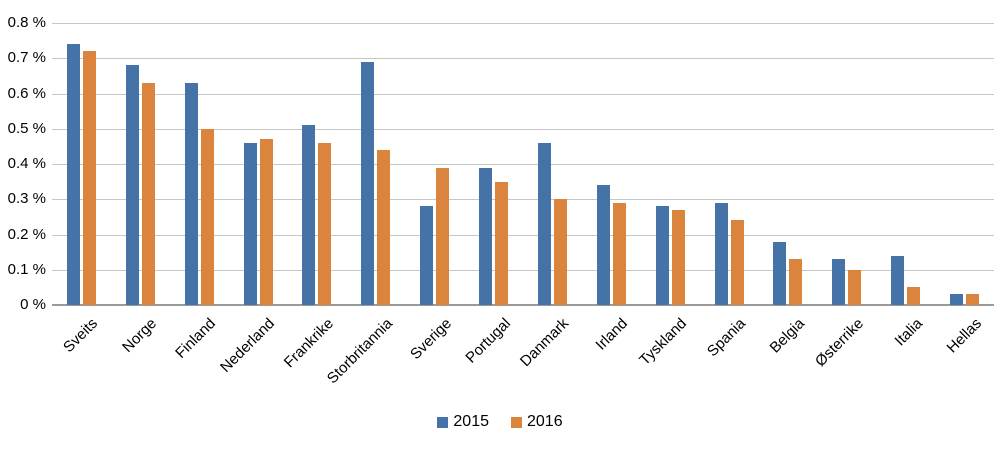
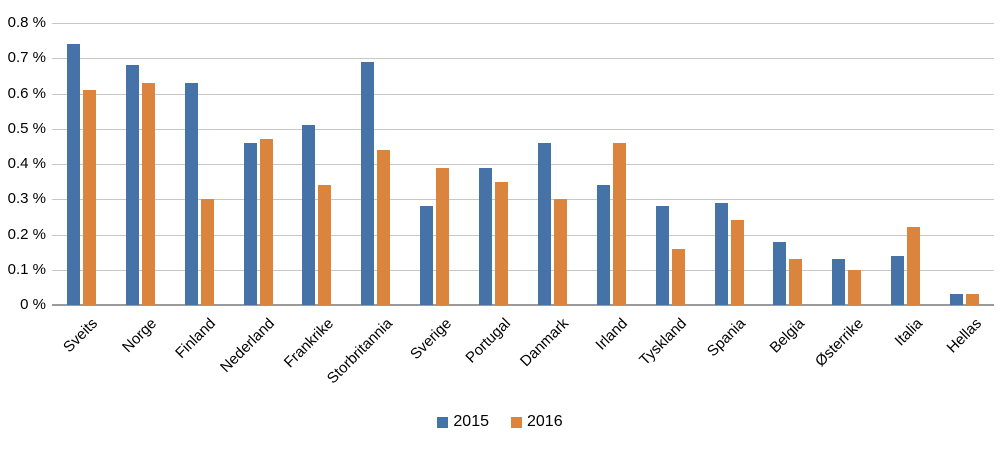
2016/Sveits: 0.72% -> 0.61%
2016/Finland: 0.50% -> 0.30%
2016/Frankrike: 0.46% -> 0.34%
2016/Irland: 0.29% -> 0.46%
2016/Tyskland: 0.27% -> 0.16%
2016/Italia: 0.05% -> 0.22%
